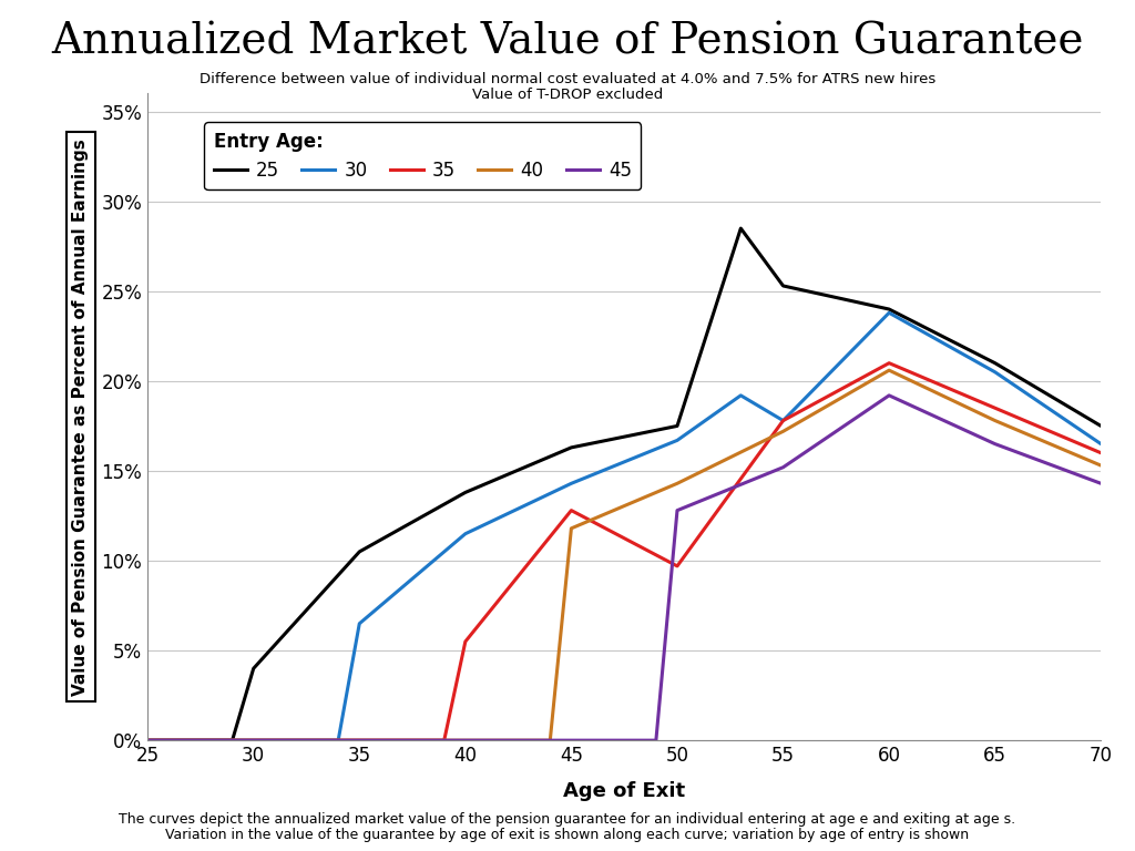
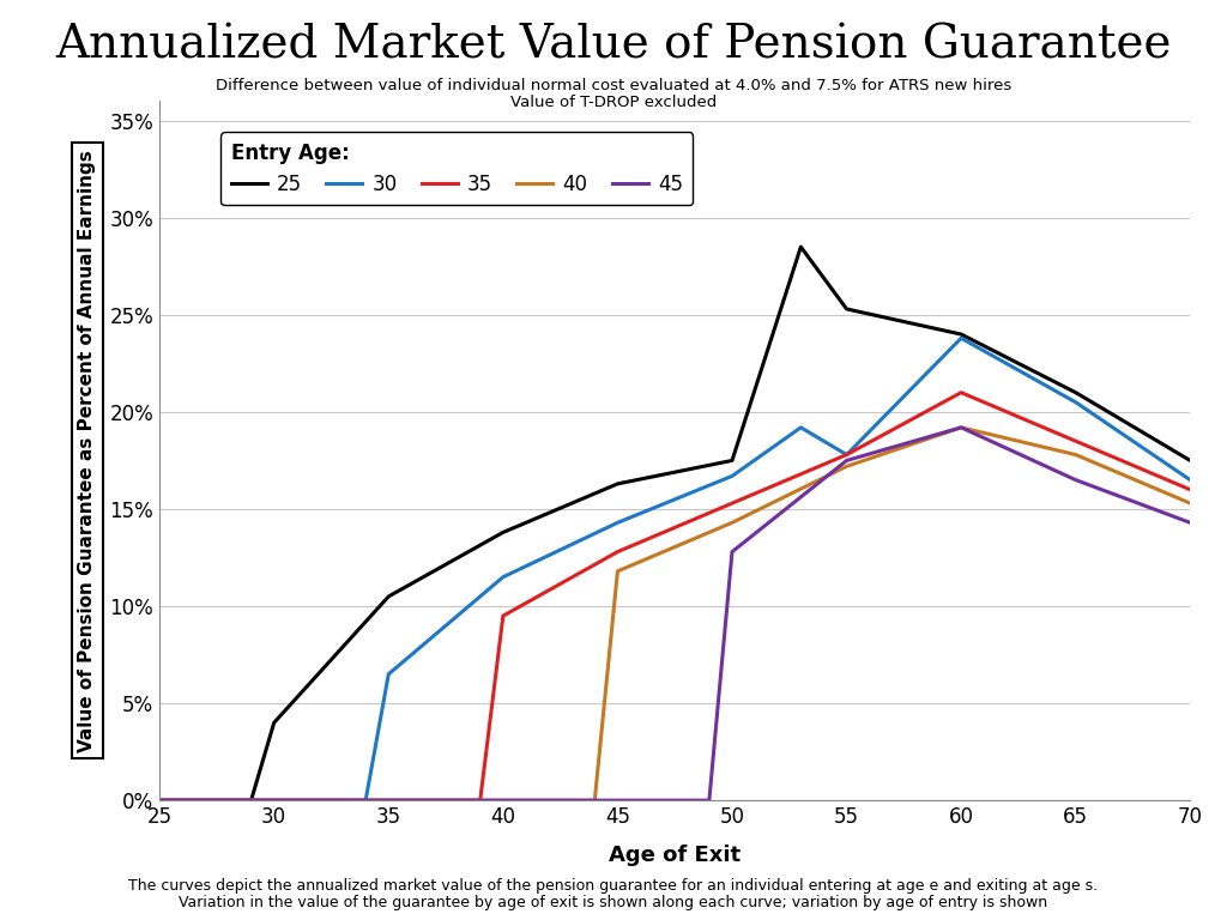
35/40: 5.5% -> 9.5%
35/50: 9.7% -> 15.3%
45/55: 15.2% -> 17.5%
40/60: 20.6% -> 19.2%
